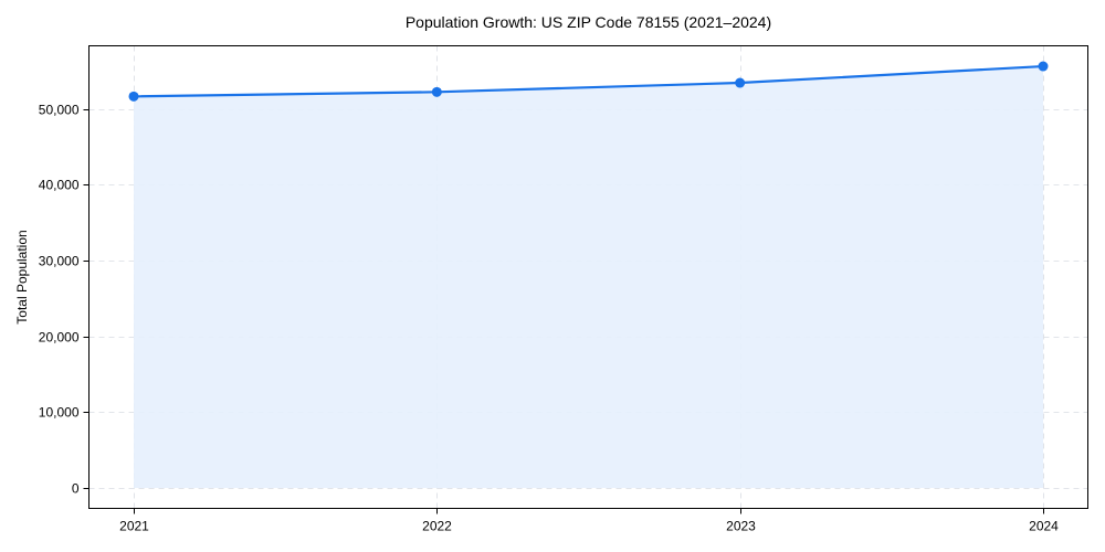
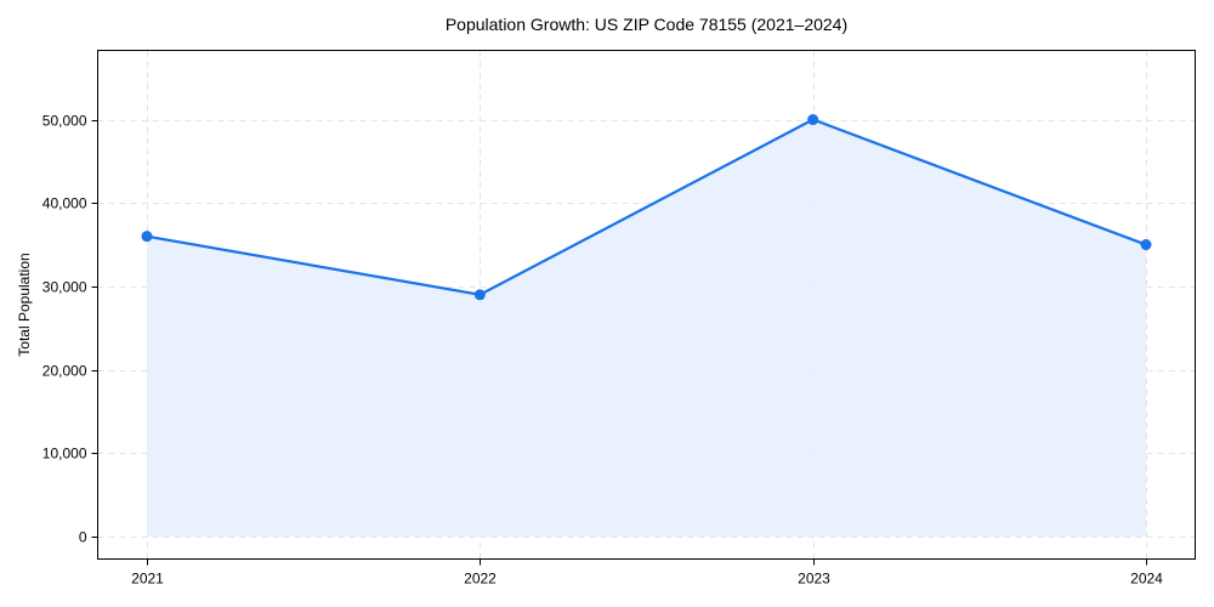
2021: 52000 -> 36000
2022: 52000 -> 29000
2023: 53000 -> 50000
2024: 56000 -> 35000
